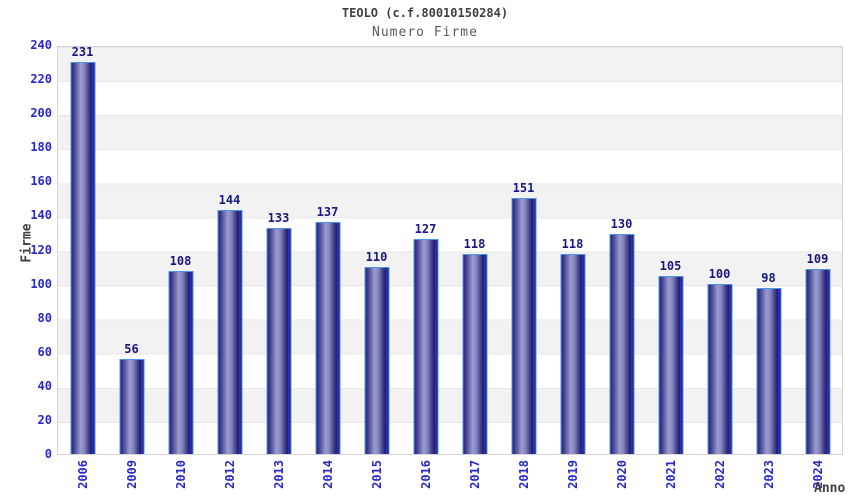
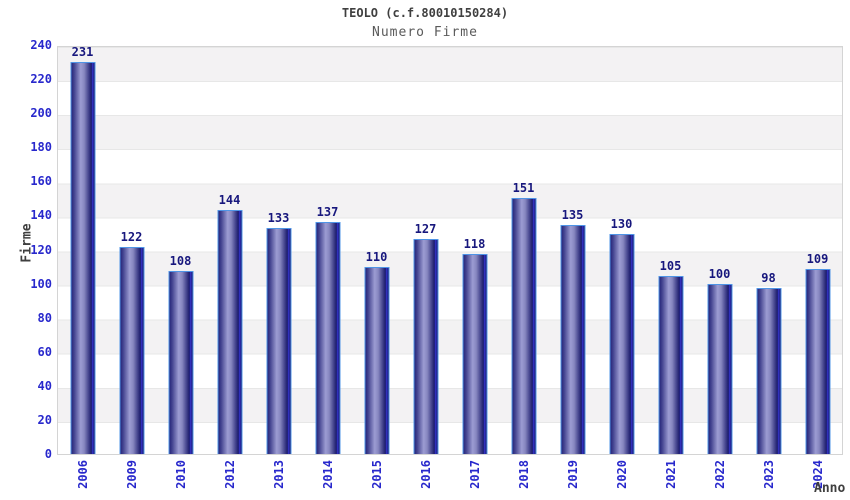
2009: 56 -> 122
2019: 118 -> 135
